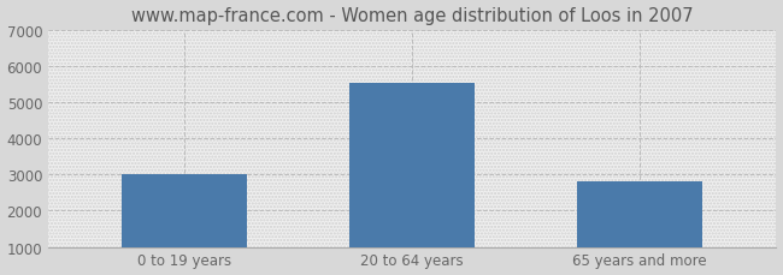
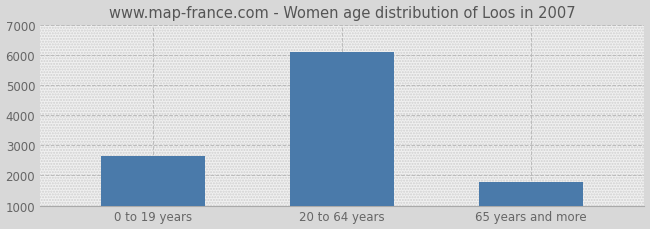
0 to 19 years: 3000 -> 2650
20 to 64 years: 5550 -> 6100
65 years and more: 2800 -> 1790
